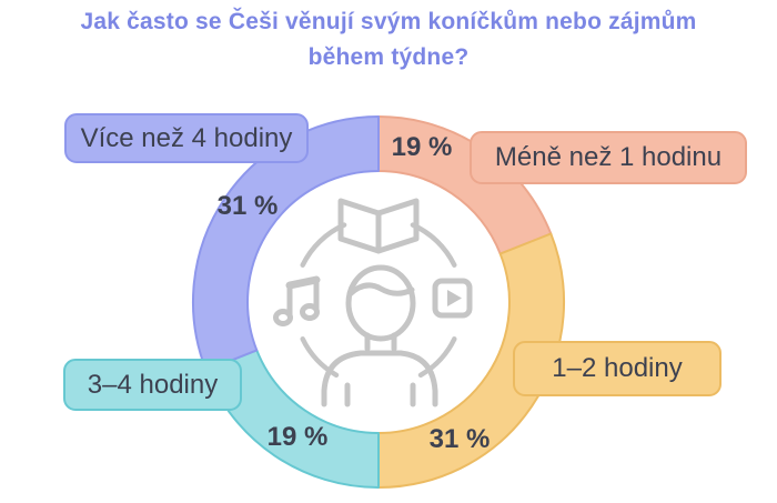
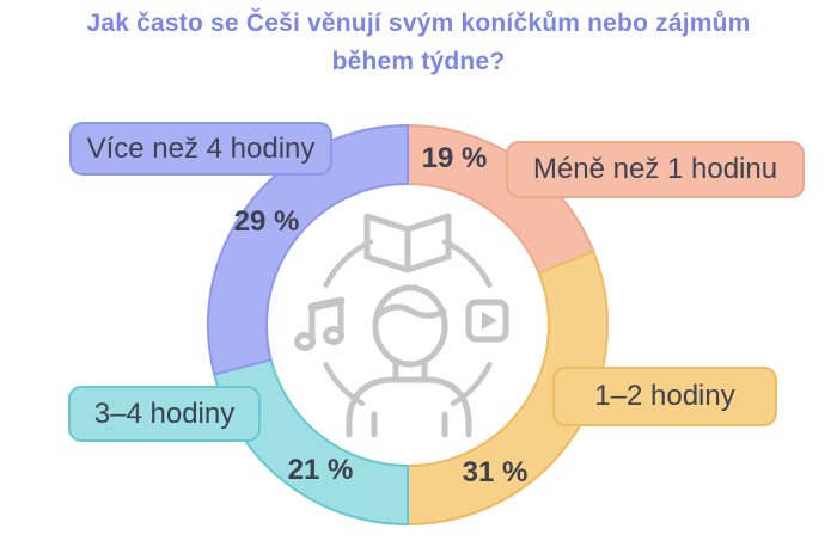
3–4 hodiny: 19 -> 21
Více než 4 hodiny: 31 -> 29
